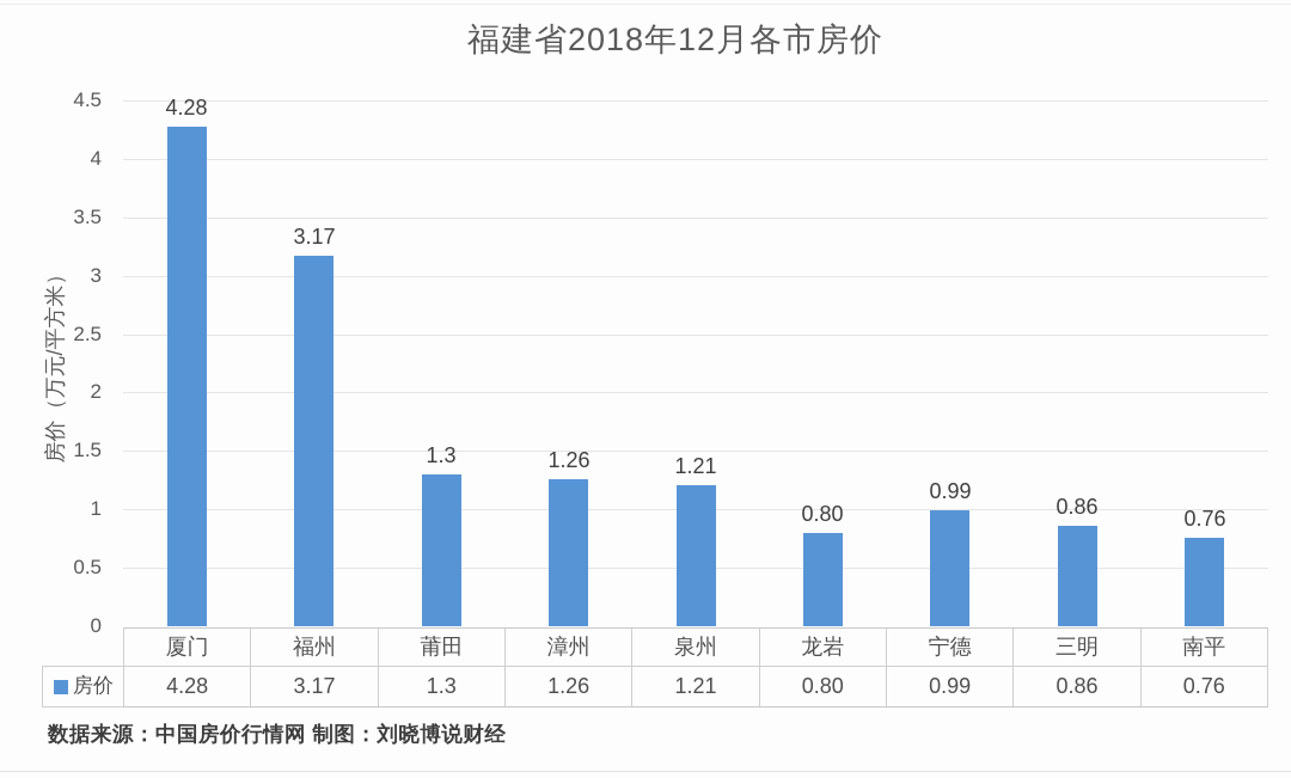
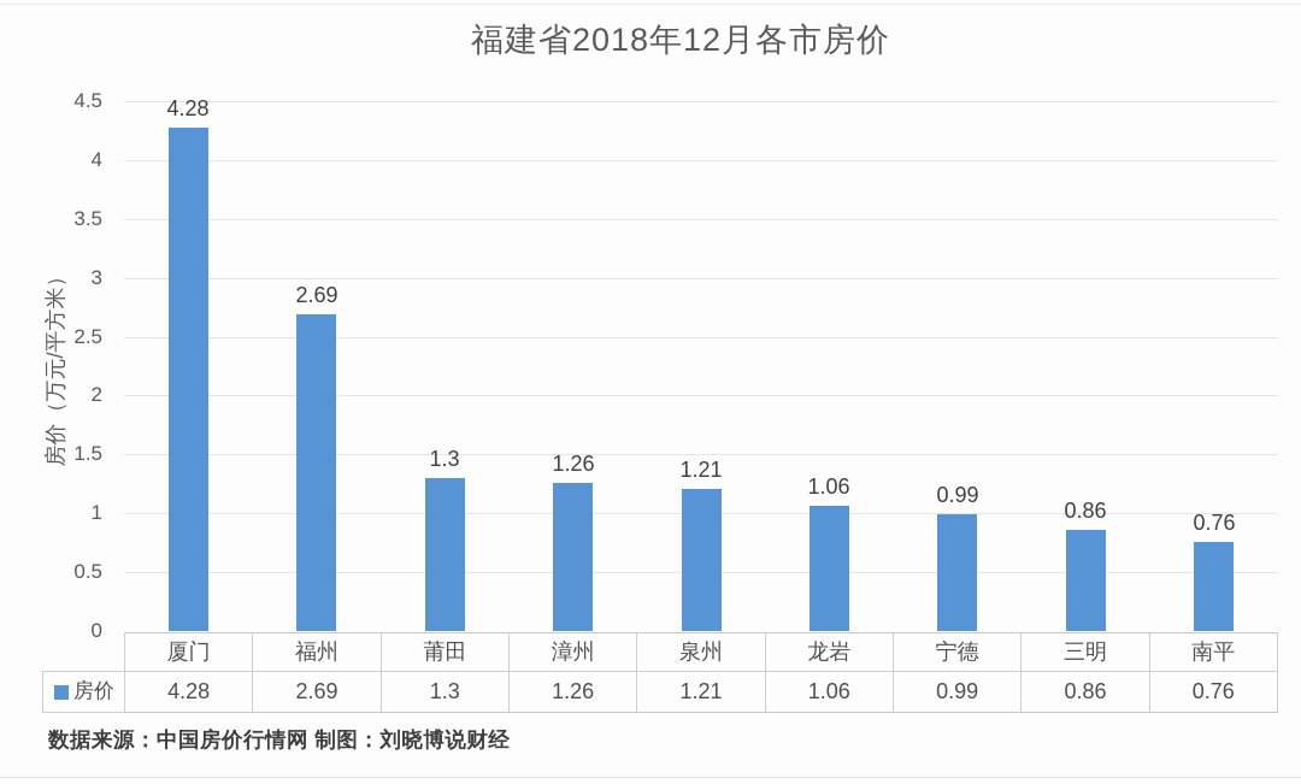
福州: 3.17 -> 2.69
龙岩: 0.80 -> 1.06
